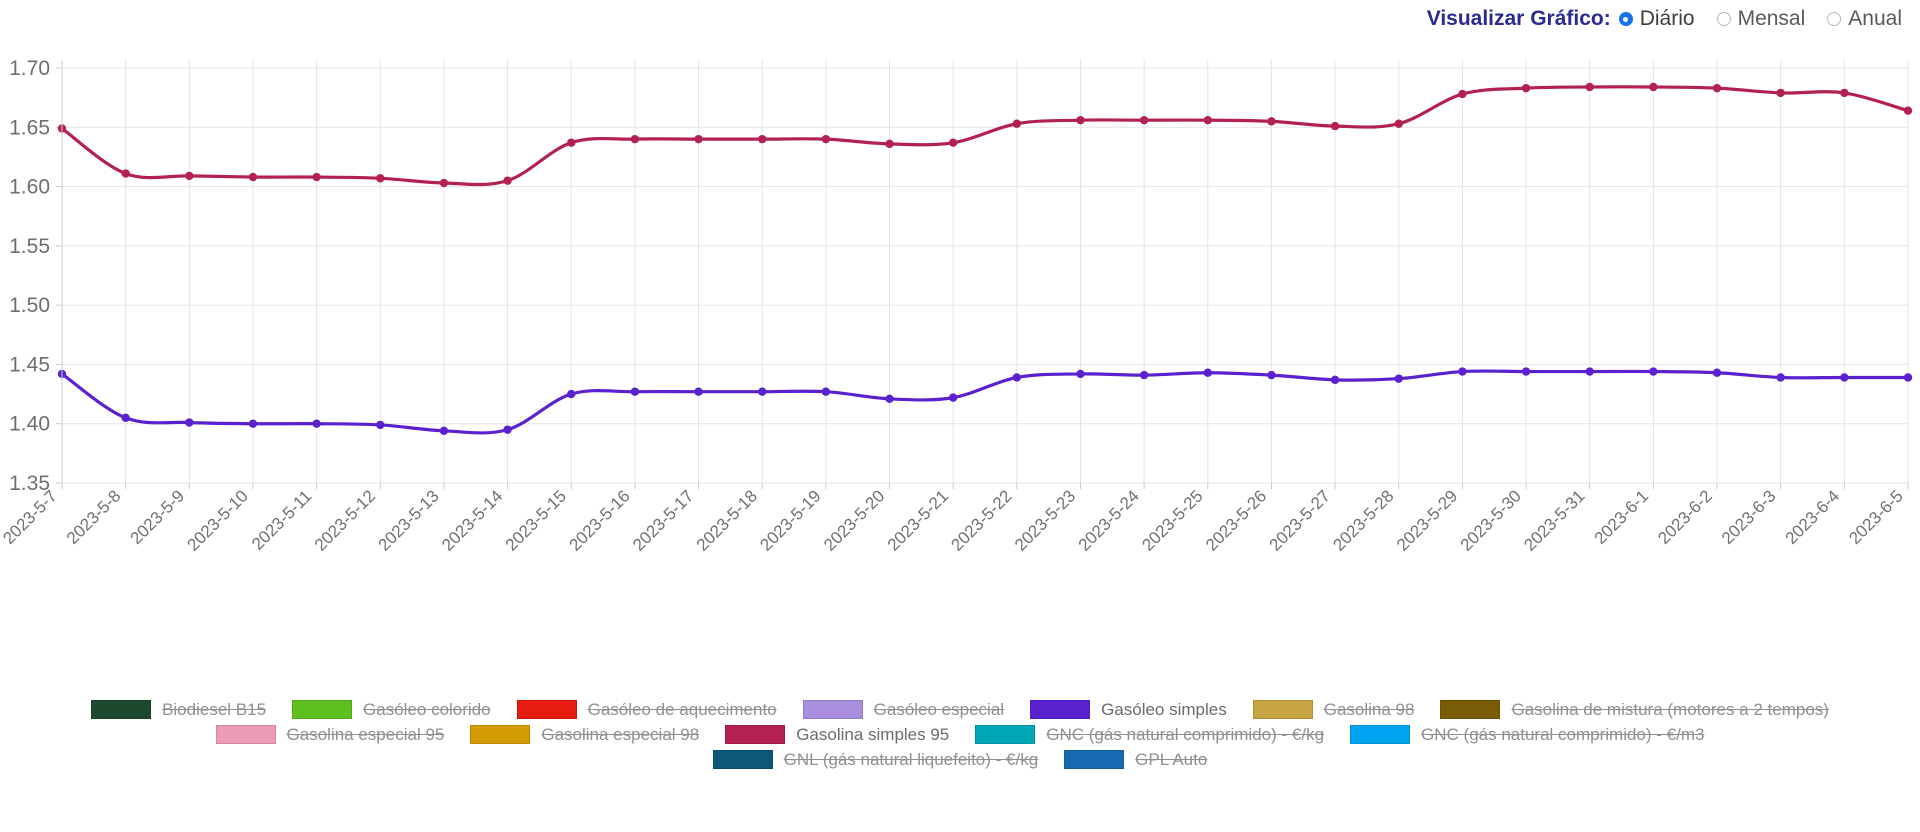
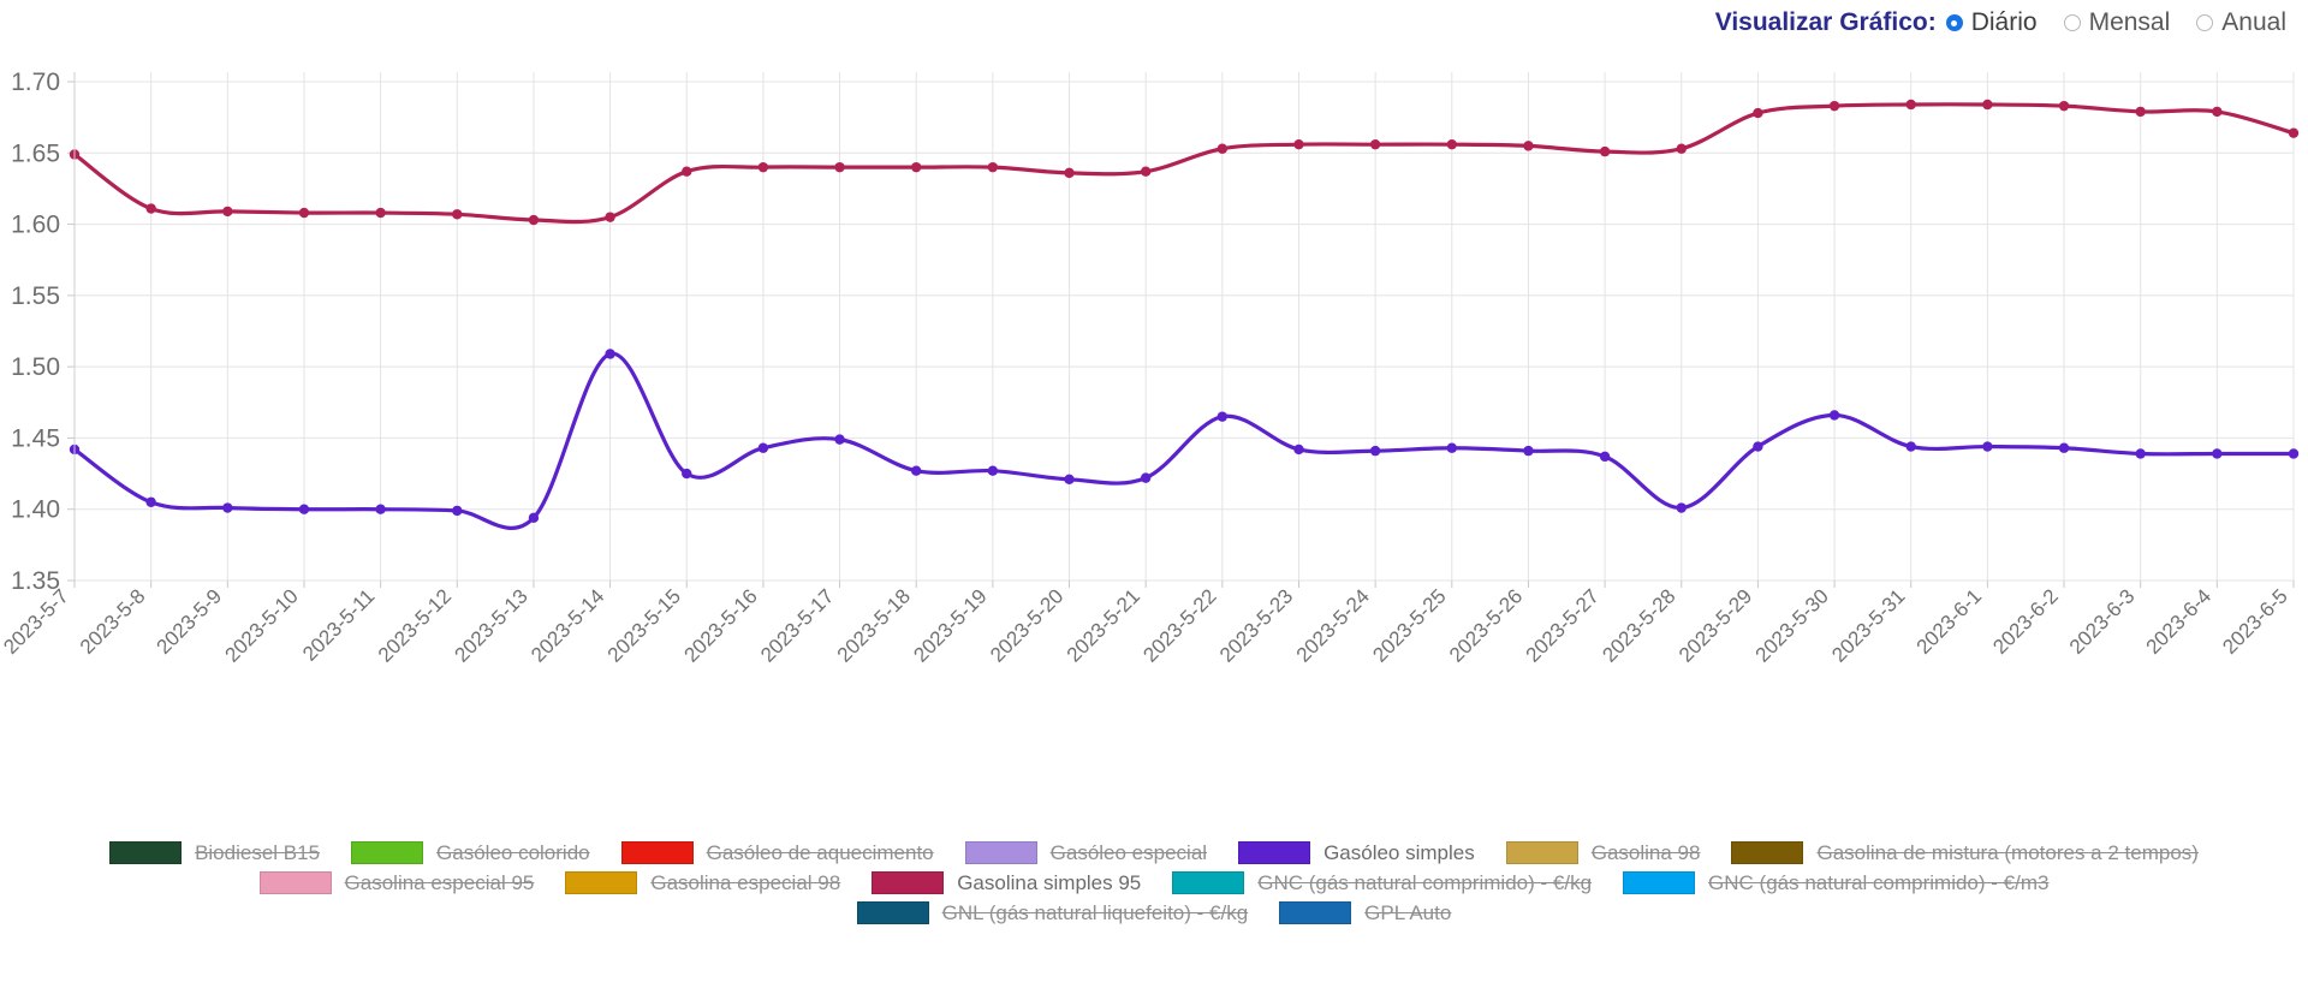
Gasóleo simples/2023-5-14: 1.395 -> 1.509
Gasóleo simples/2023-5-16: 1.427 -> 1.443
Gasóleo simples/2023-5-17: 1.427 -> 1.449
Gasóleo simples/2023-5-22: 1.439 -> 1.465
Gasóleo simples/2023-5-28: 1.438 -> 1.401
Gasóleo simples/2023-5-30: 1.444 -> 1.466
